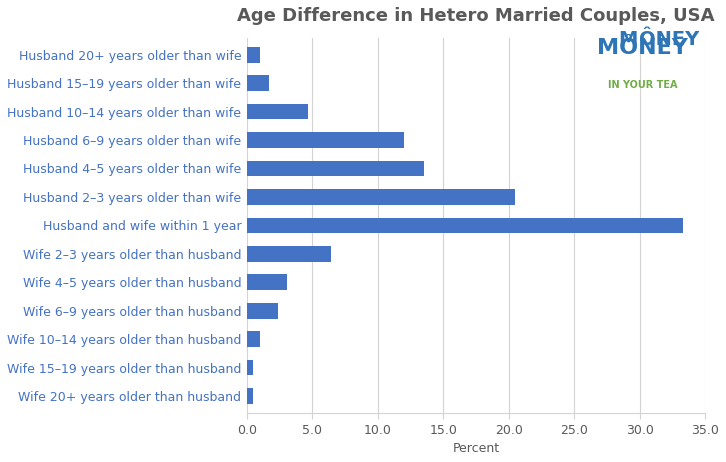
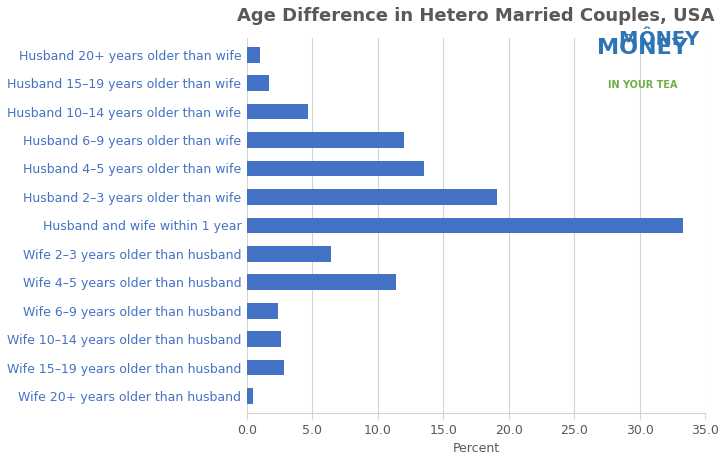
Husband 2–3 years older than wife: 20.5 -> 19.1
Wife 4–5 years older than husband: 3.1 -> 11.4
Wife 10–14 years older than husband: 1.0 -> 2.6
Wife 15–19 years older than husband: 0.5 -> 2.8
